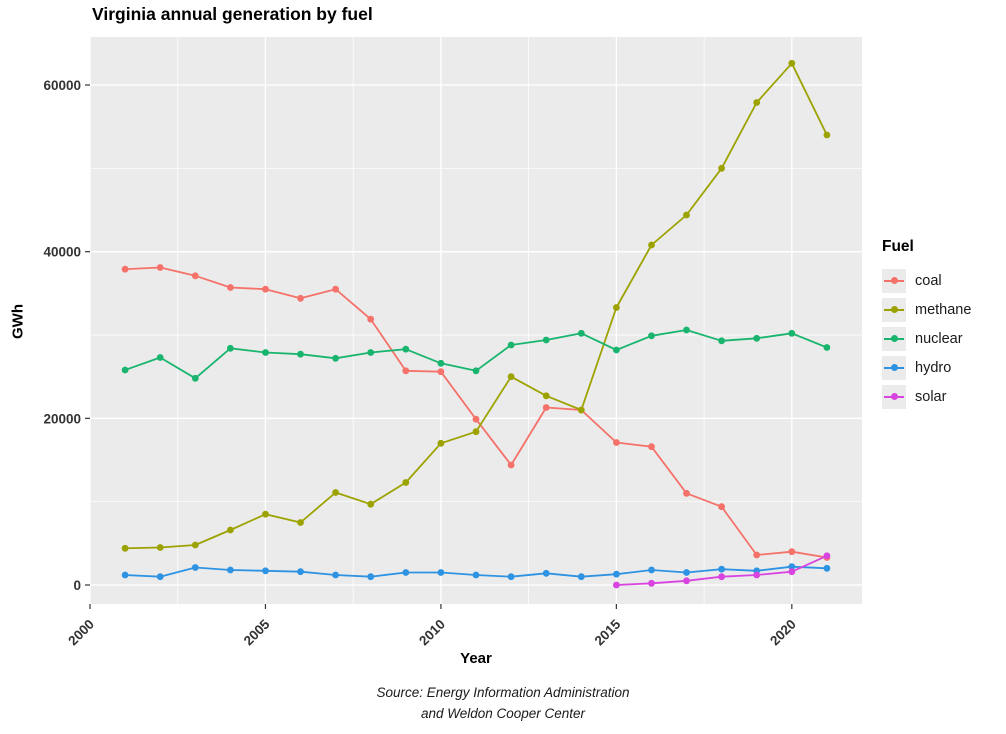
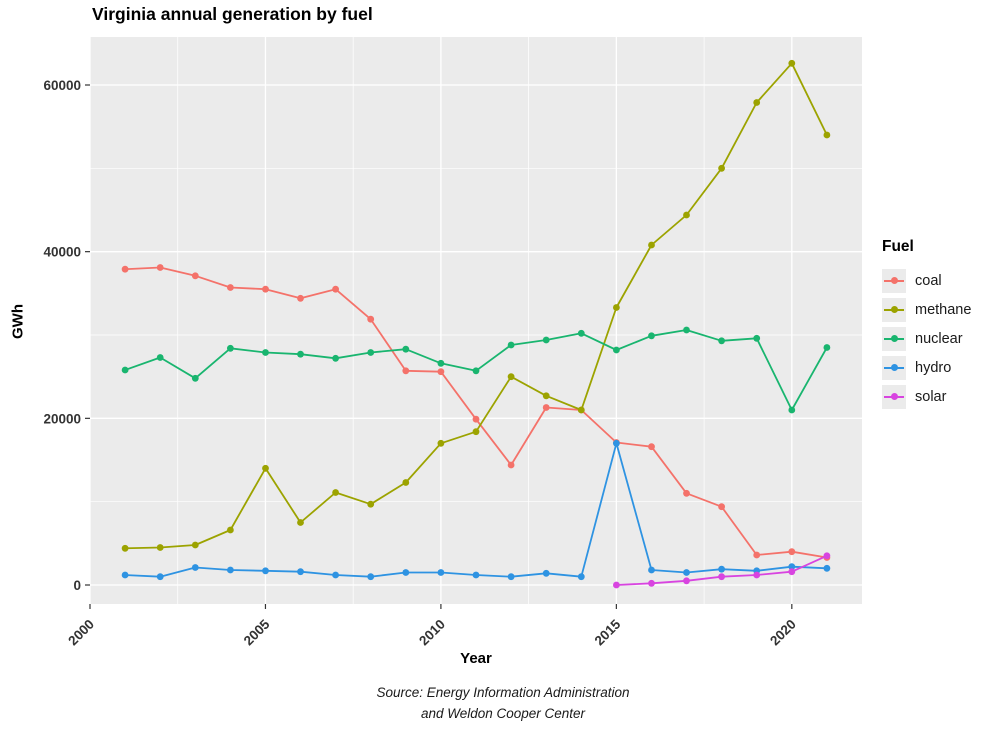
methane/2005: 8000 -> 14000
hydro/2015: 1000 -> 17000
nuclear/2020: 30000 -> 21000
